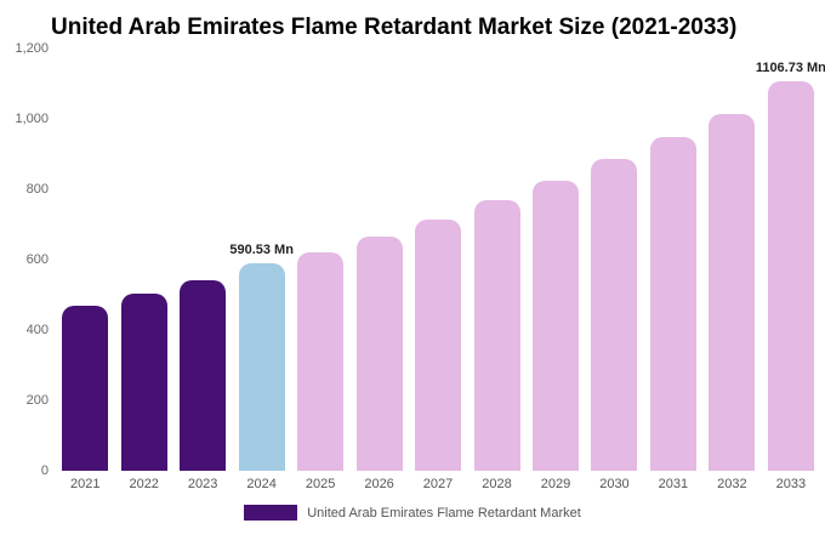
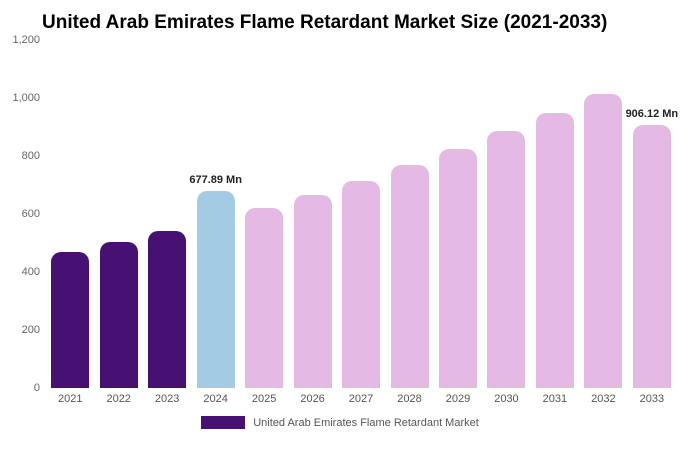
2024: 590.53 -> 677.89
2033: 1106.73 -> 906.12
